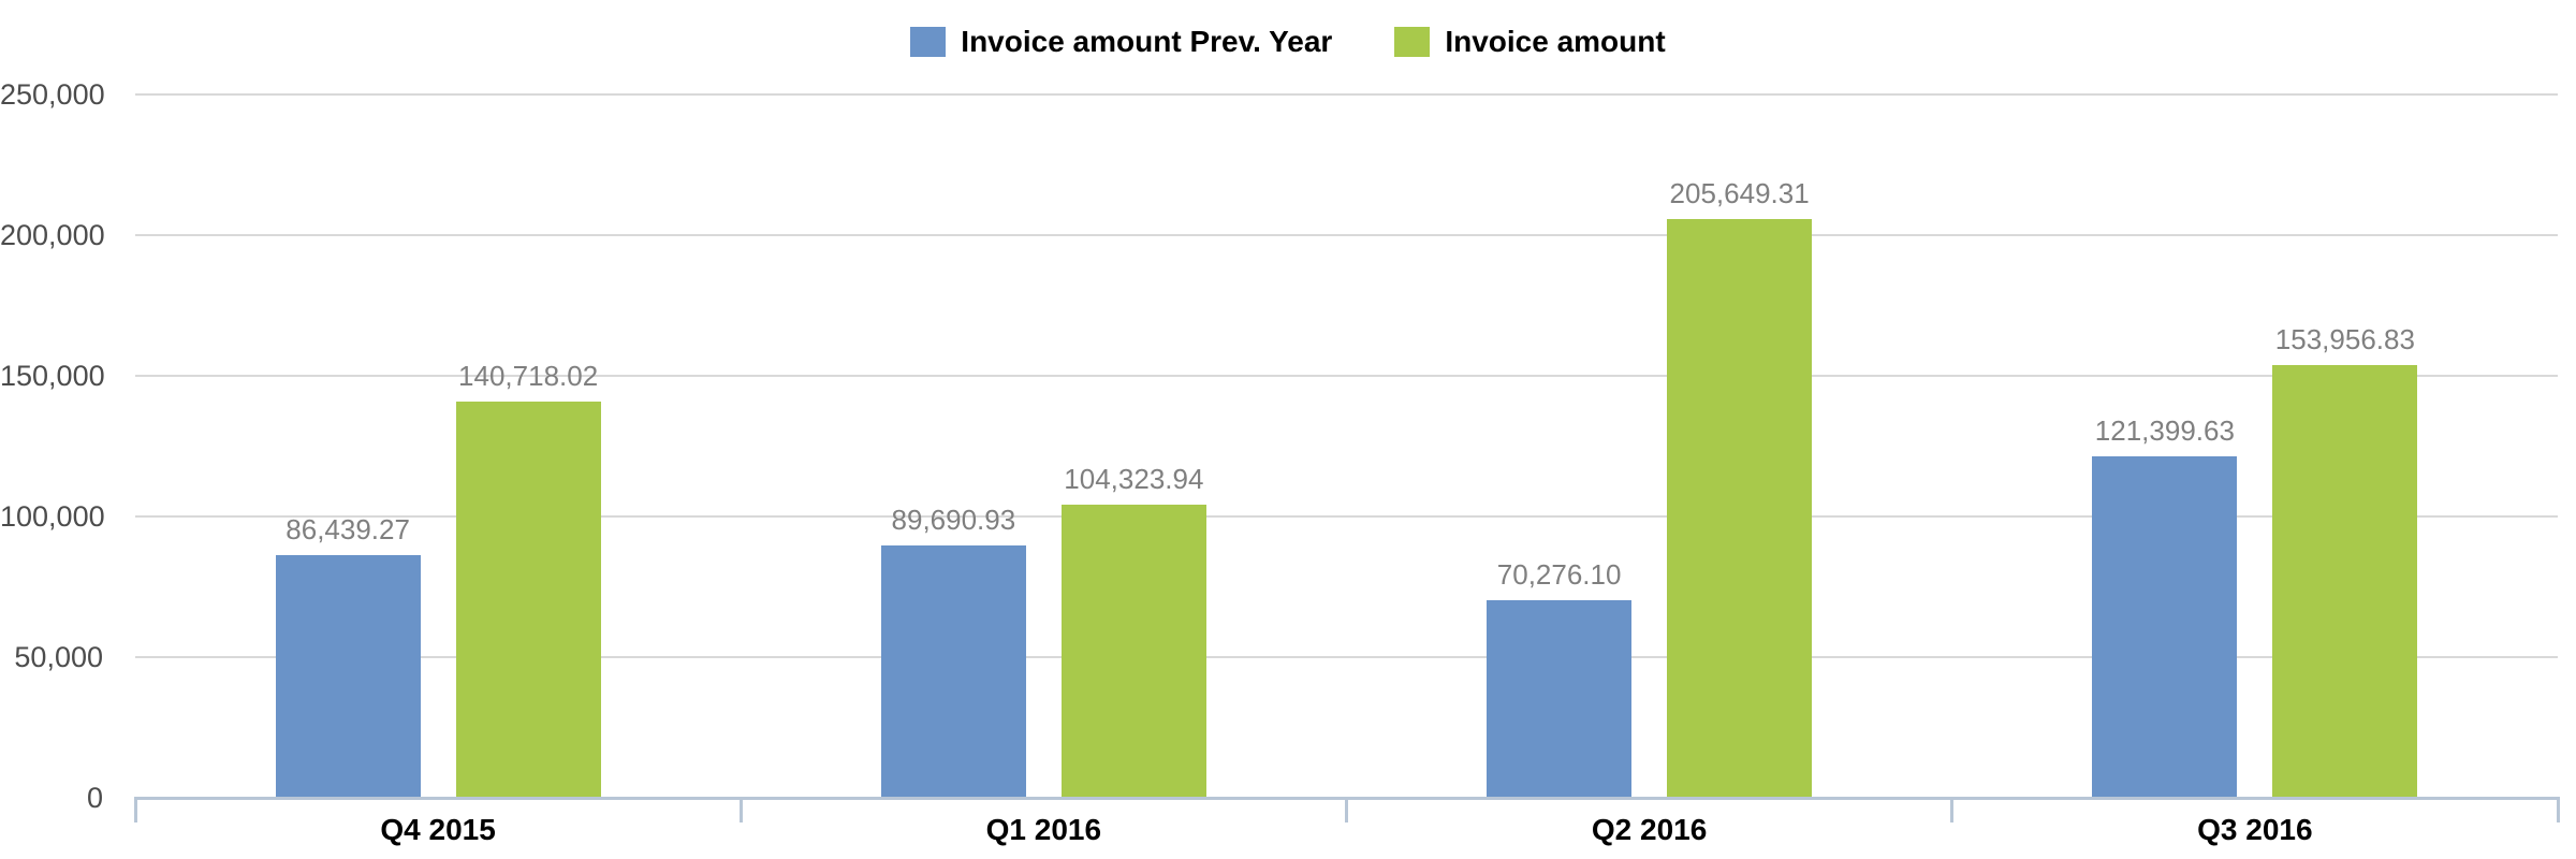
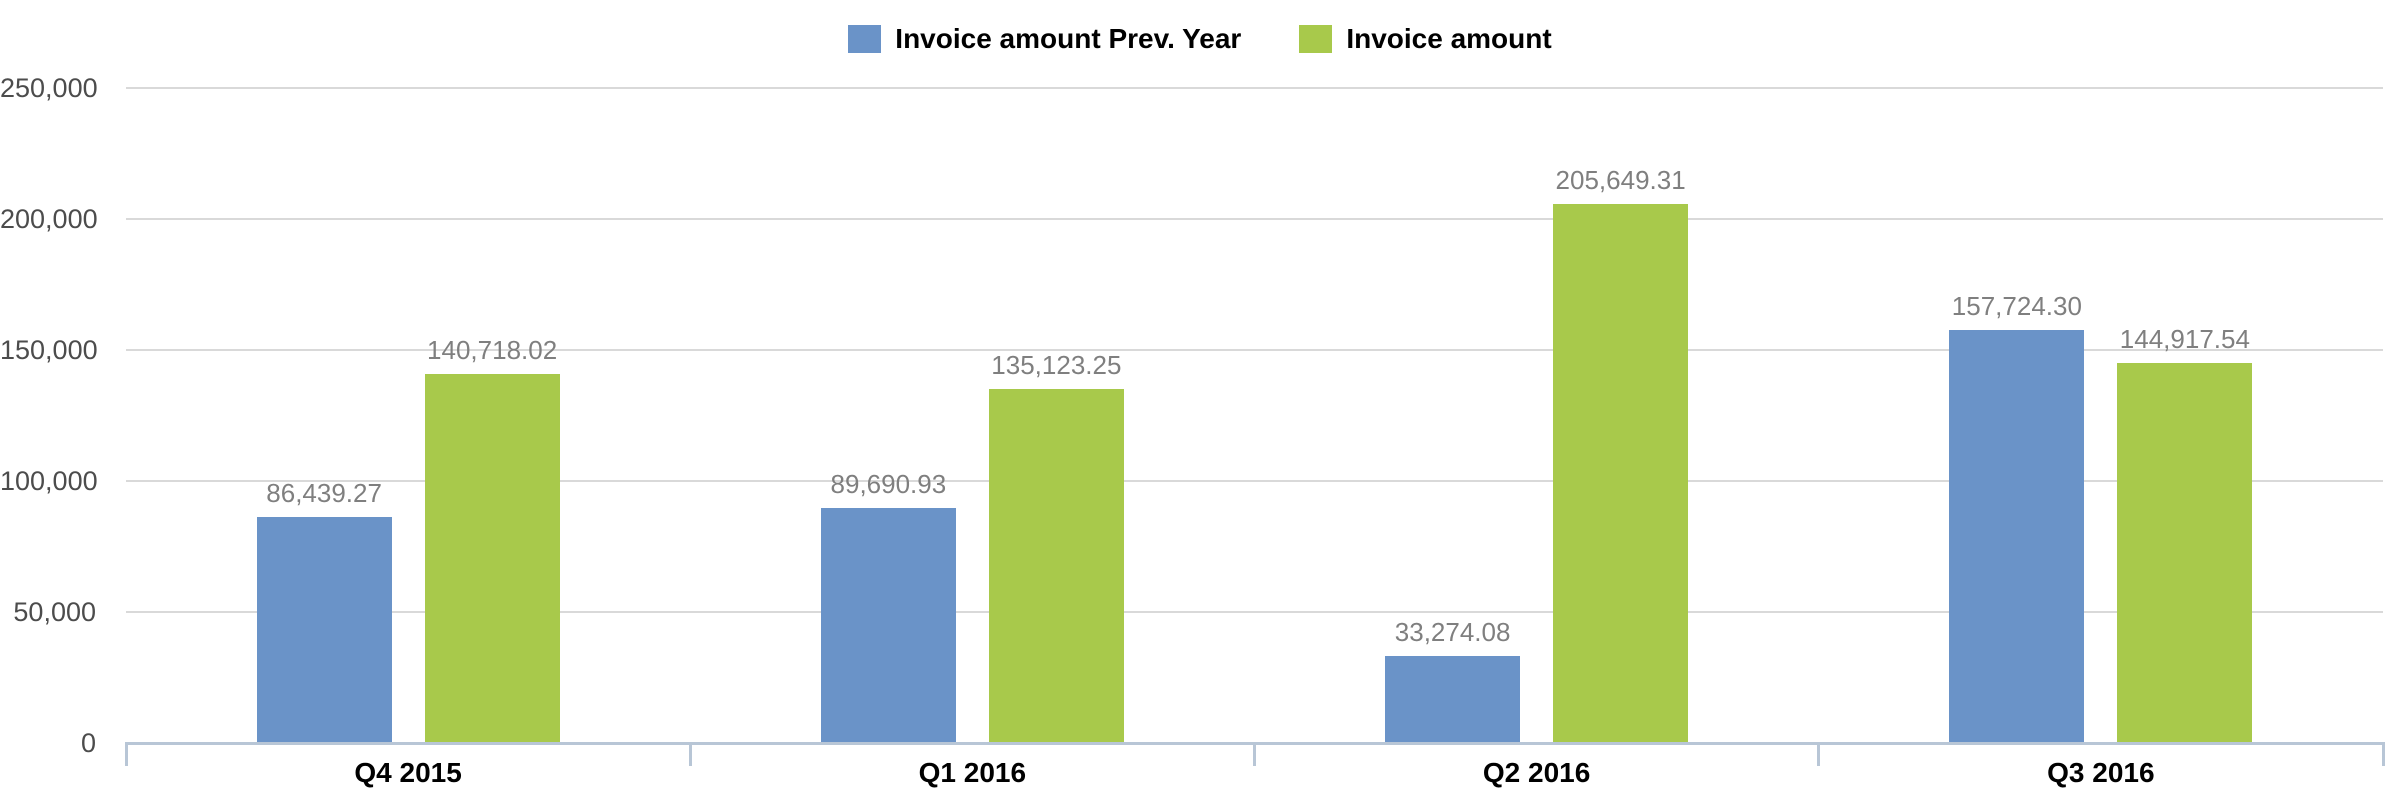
Invoice amount/Q1 2016: 104,323.94 -> 135,123.25
Invoice amount Prev. Year/Q2 2016: 70,276.10 -> 33,274.08
Invoice amount Prev. Year/Q3 2016: 121,399.63 -> 157,724.30
Invoice amount/Q3 2016: 153,956.83 -> 144,917.54
